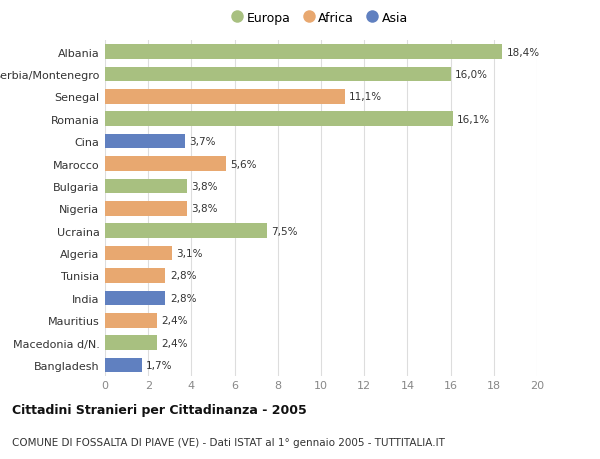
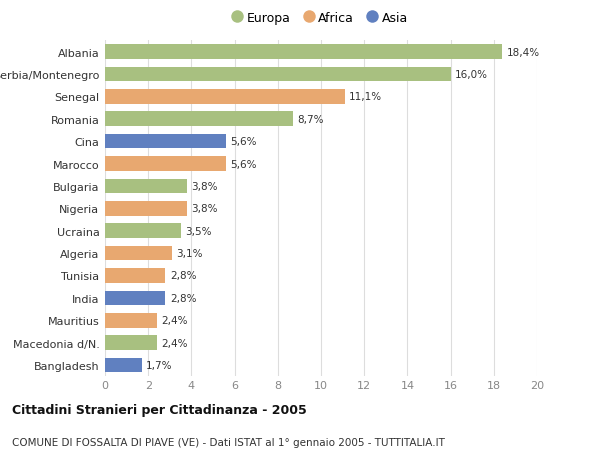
Romania: 16,1% -> 8,7%
Cina: 3,7% -> 5,6%
Ucraina: 7,5% -> 3,5%
